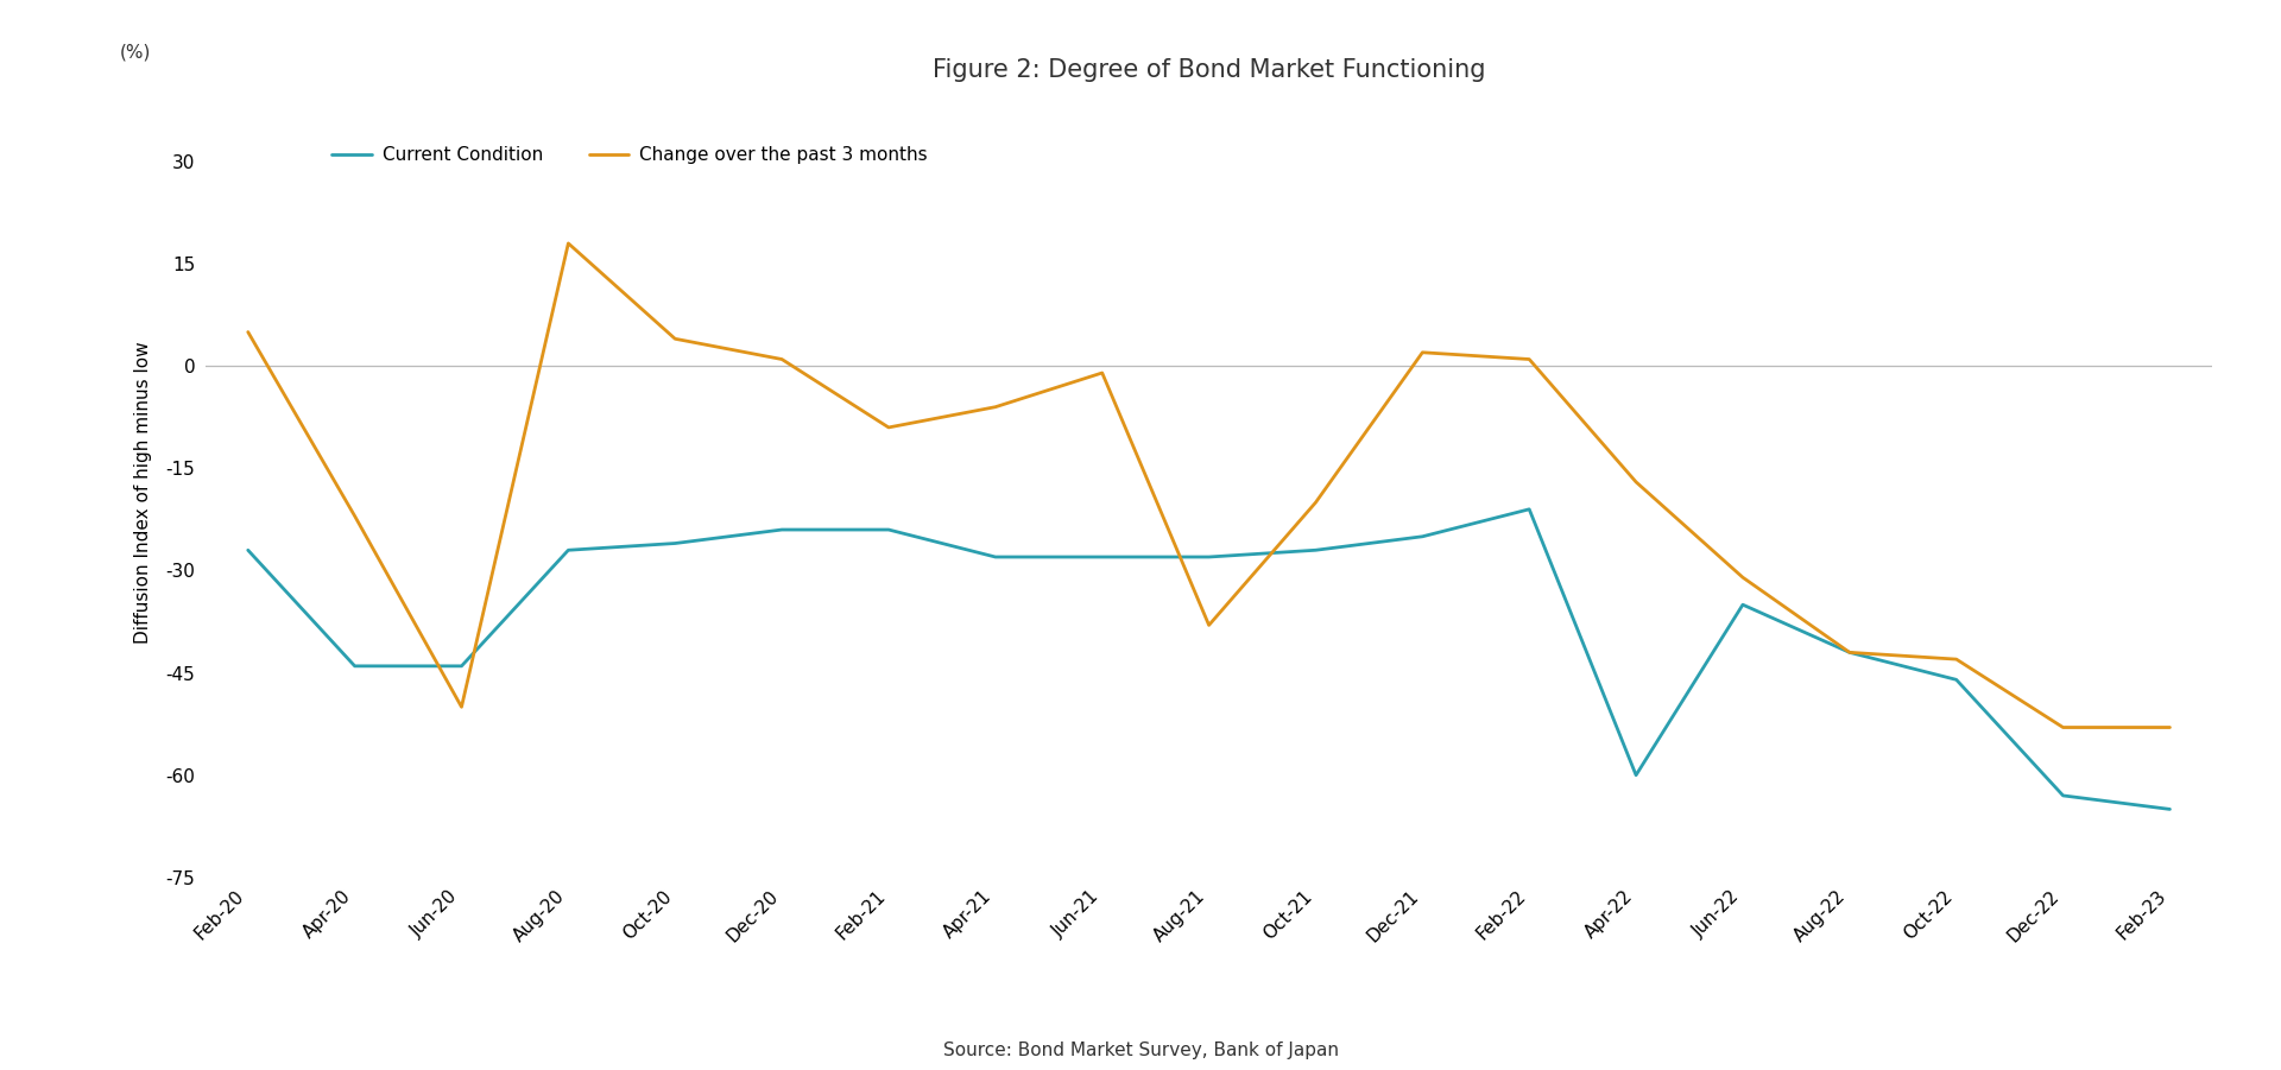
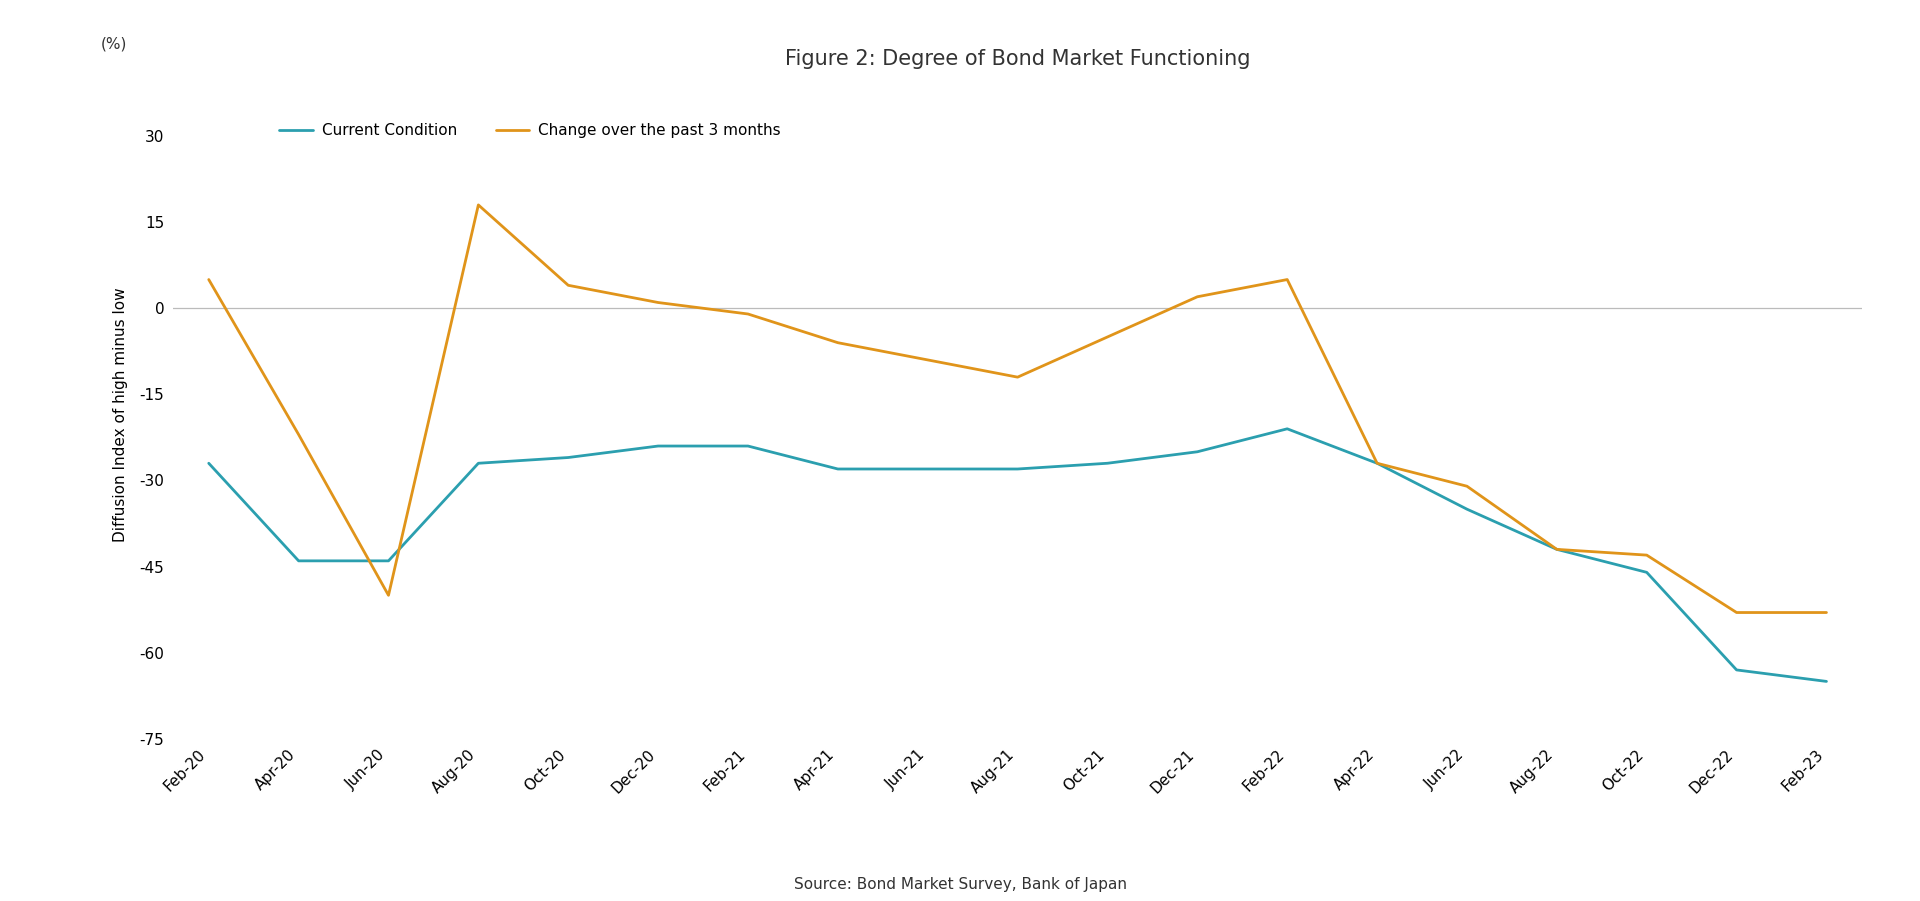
Change over the past 3 months/Feb-21: -9 -> -1
Change over the past 3 months/Jun-21: -1 -> -9
Change over the past 3 months/Aug-21: -38 -> -12
Change over the past 3 months/Oct-21: -20 -> -5
Change over the past 3 months/Feb-22: 1 -> 5
Current Condition/Apr-22: -60 -> -27
Change over the past 3 months/Apr-22: -17 -> -27
